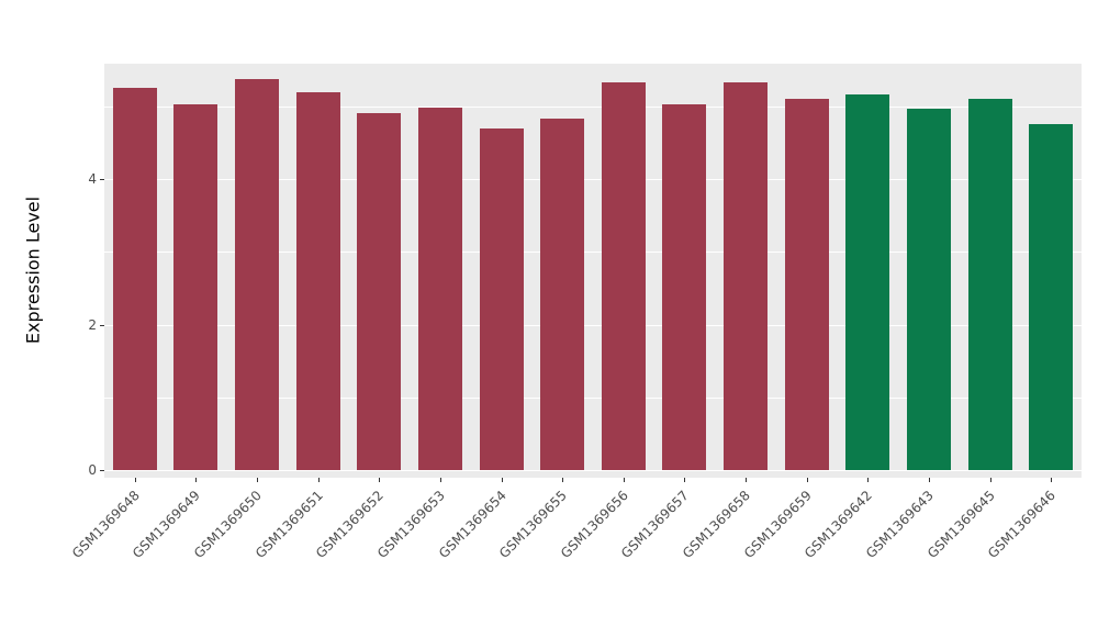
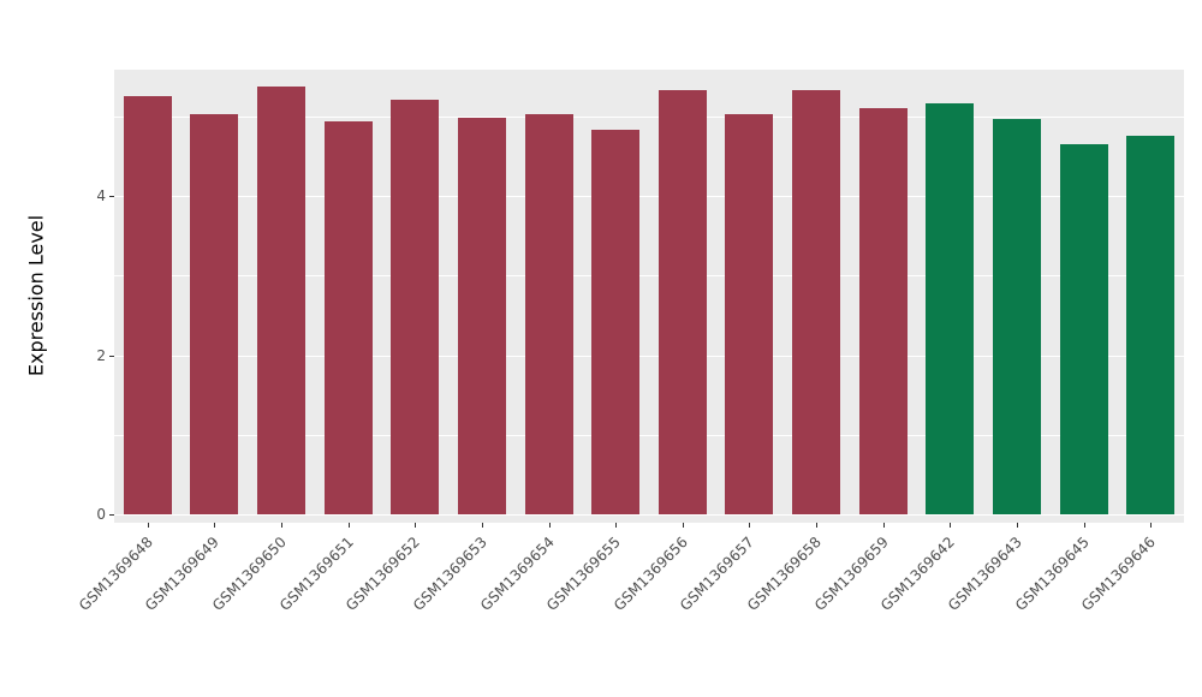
GSM1369651: 5.2 -> 4.9
GSM1369652: 4.9 -> 5.2
GSM1369654: 4.7 -> 5.0
GSM1369645: 5.1 -> 4.7
